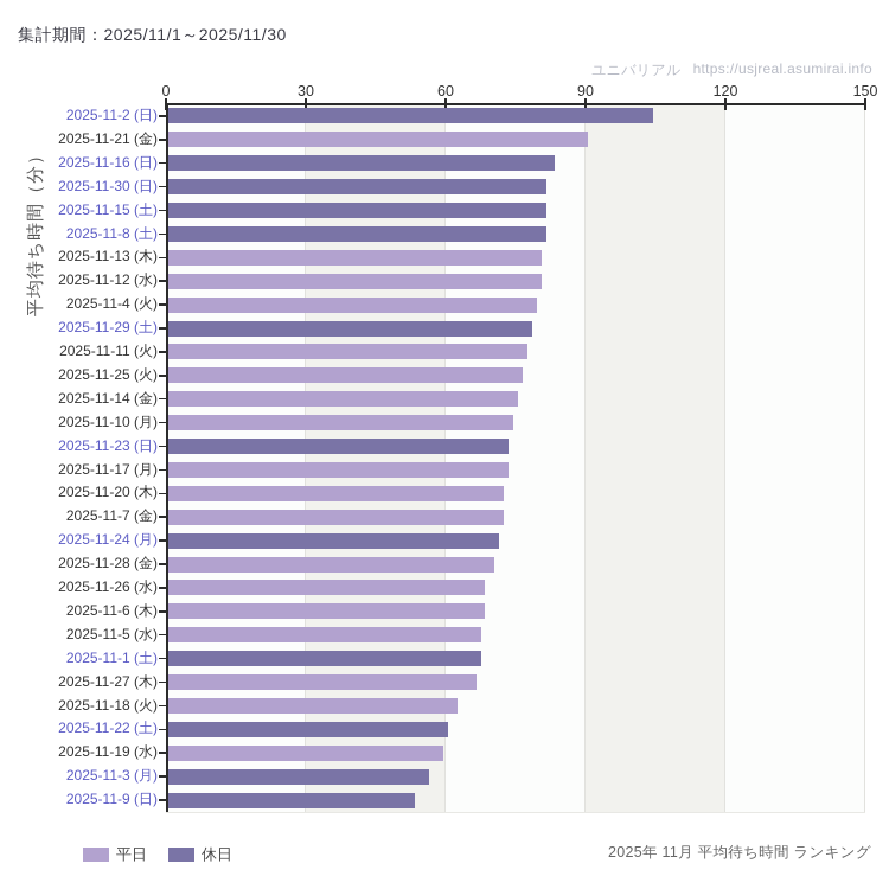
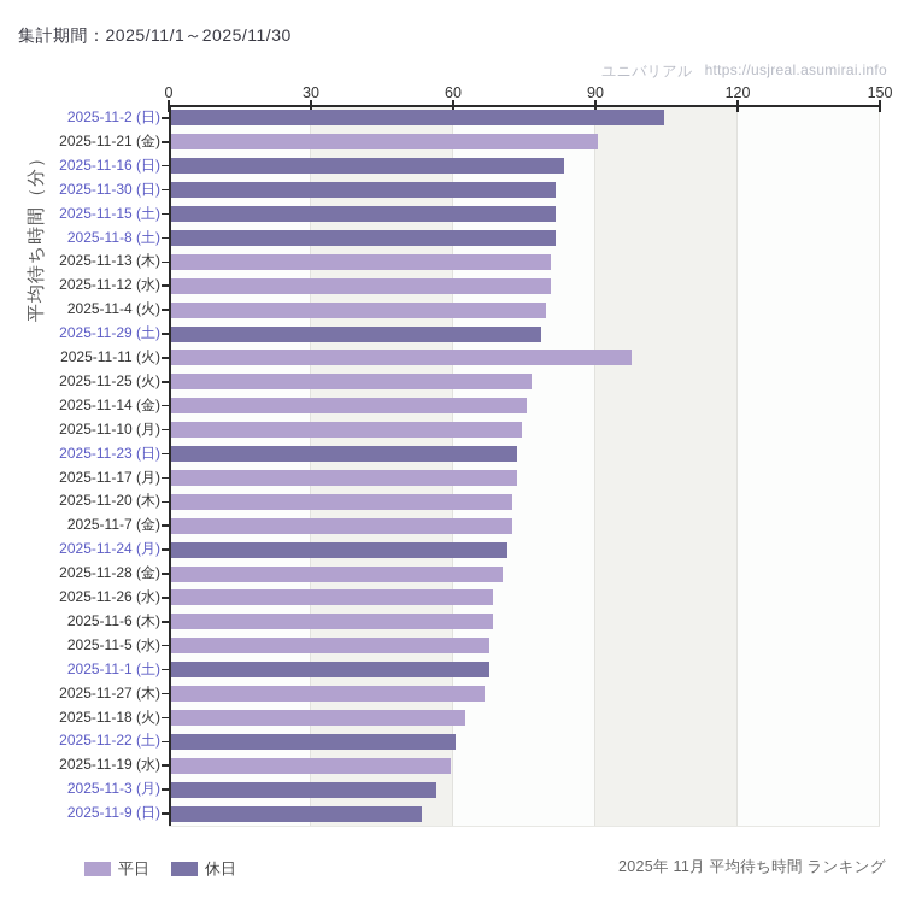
2025-11-11 (火): 77 -> 97
